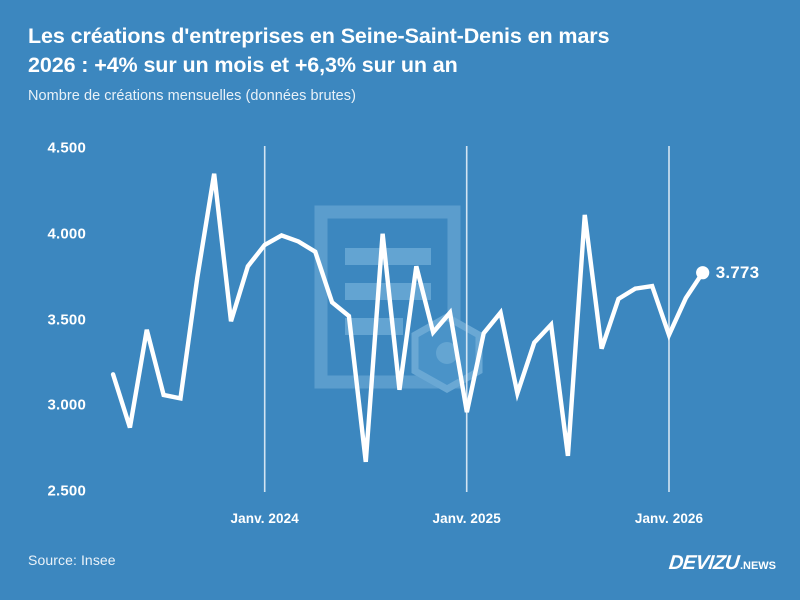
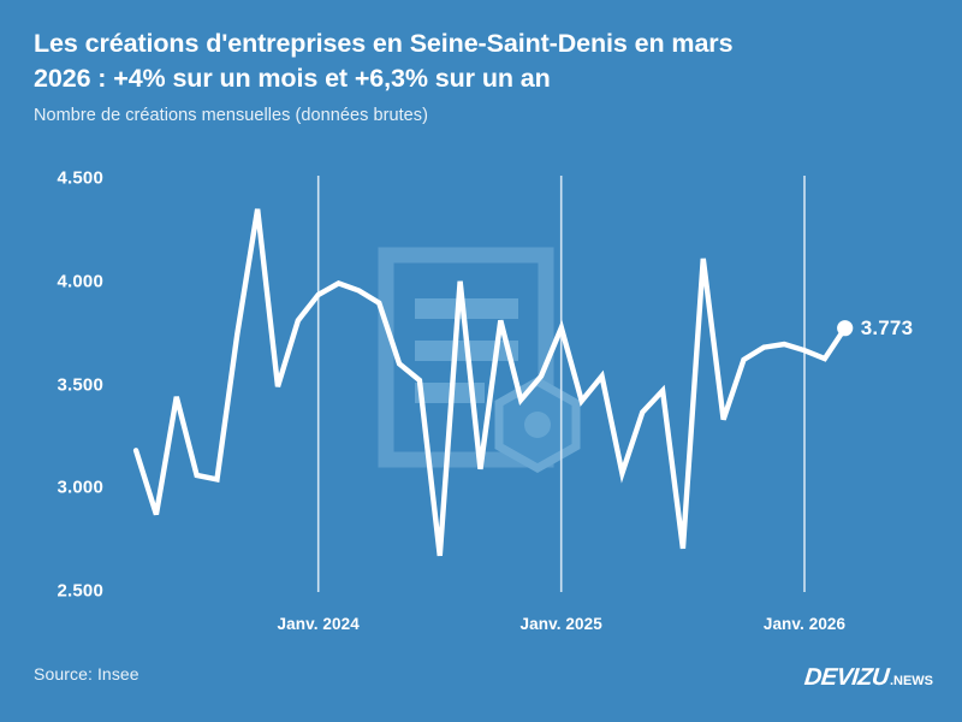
Janv. 2025: 2960 -> 3780
Janv. 2026: 3410 -> 3660
